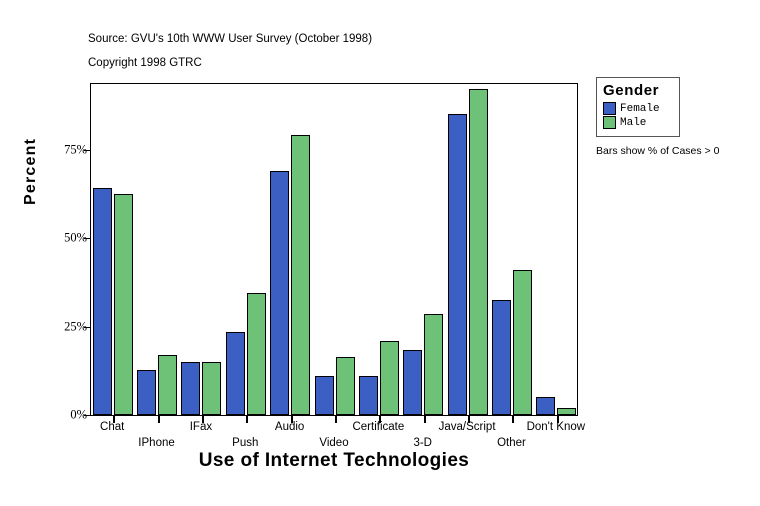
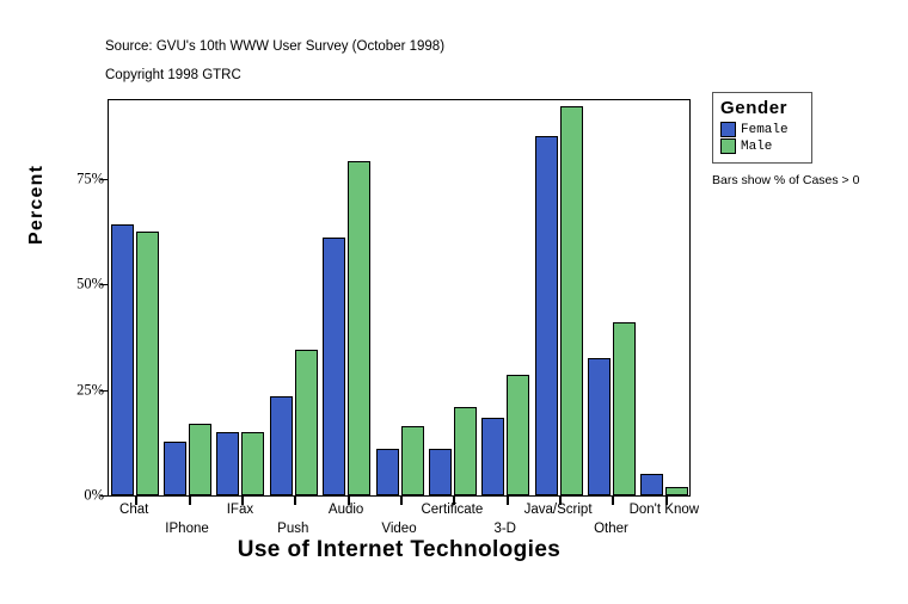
Female/Audio: 69% -> 61%
